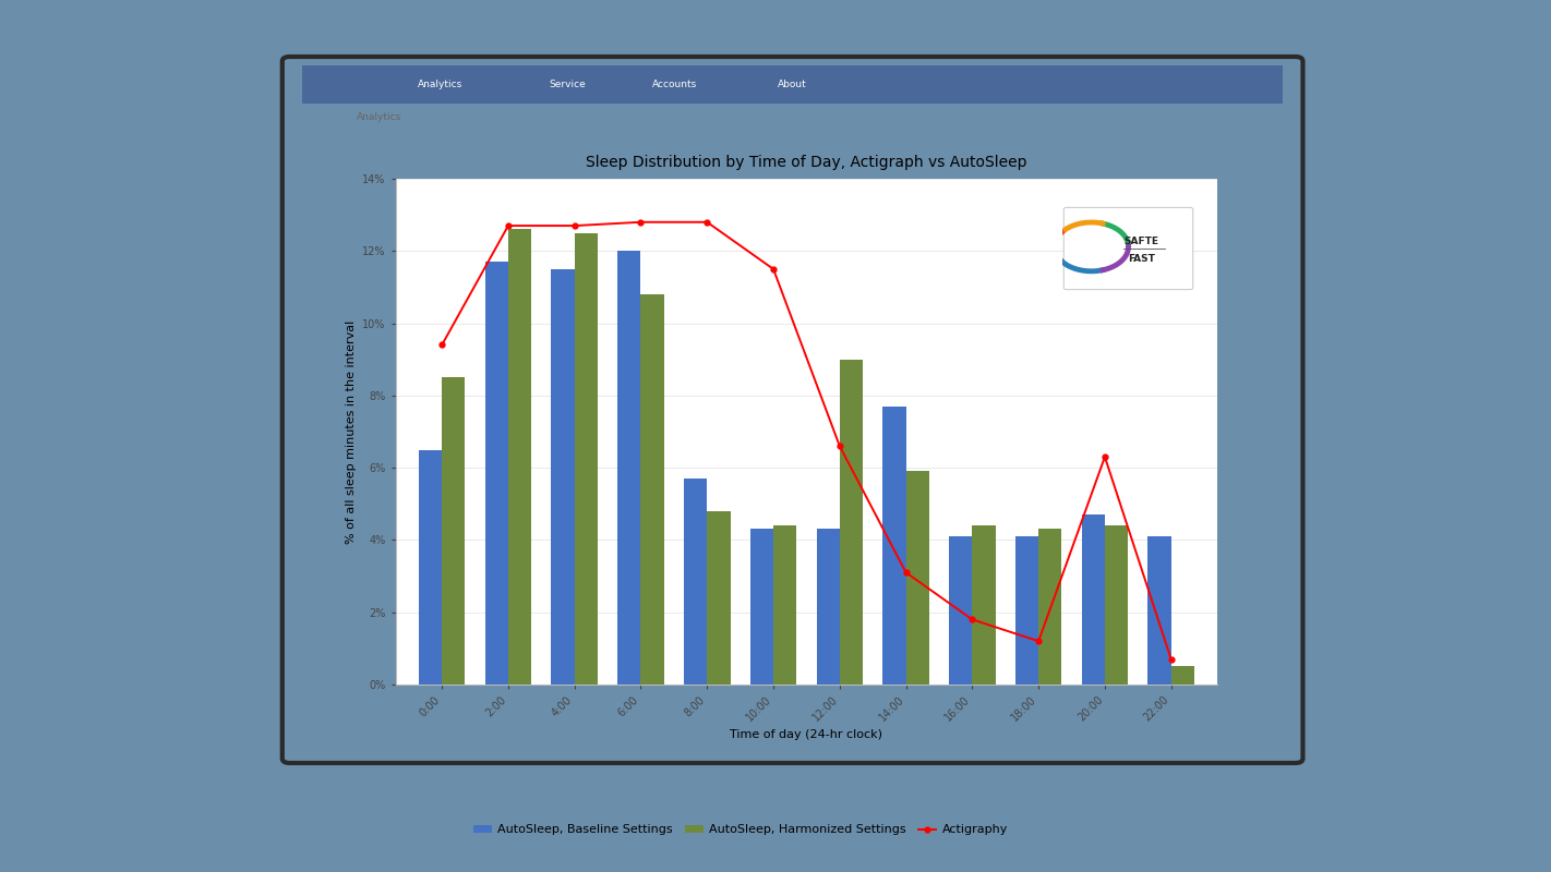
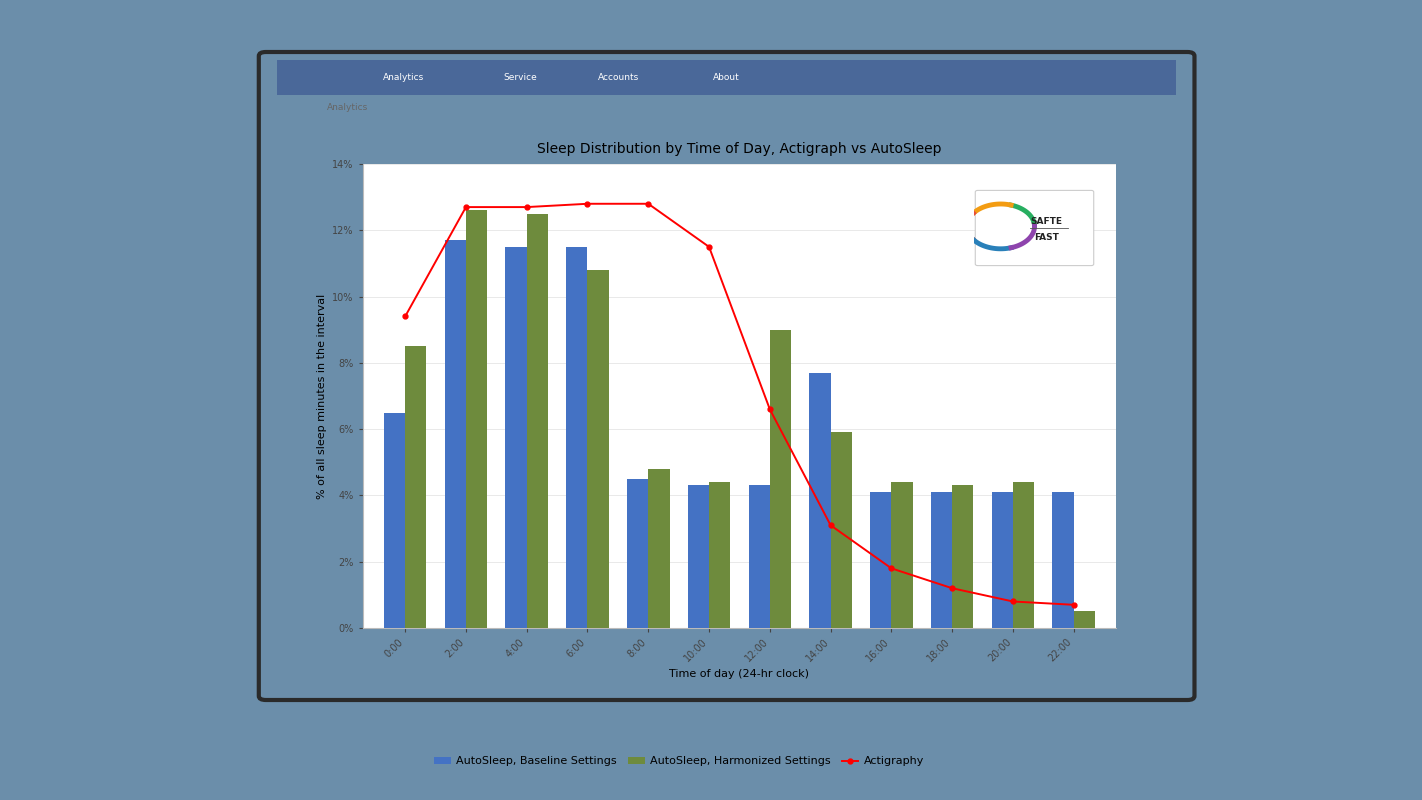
Sleep Distribution by Time of Day, Actigraph vs AutoSleep/AutoSleep, Baseline Settings/6:00: 12.0% -> 11.5%
Sleep Distribution by Time of Day, Actigraph vs AutoSleep/AutoSleep, Baseline Settings/8:00: 5.7% -> 4.5%
Sleep Distribution by Time of Day, Actigraph vs AutoSleep/AutoSleep, Baseline Settings/20:00: 4.7% -> 4.1%
Sleep Distribution by Time of Day, Actigraph vs AutoSleep/Actigraphy/20:00: 6.3% -> 0.8%
